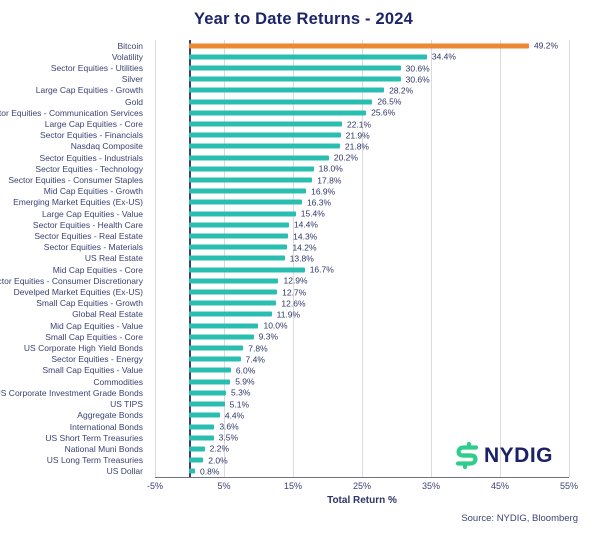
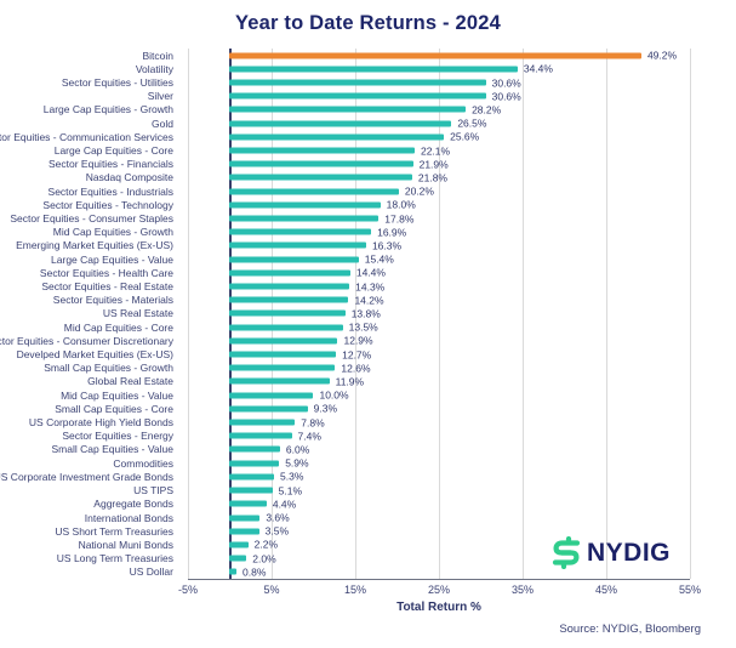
Mid Cap Equities - Core: 16.7% -> 13.5%
